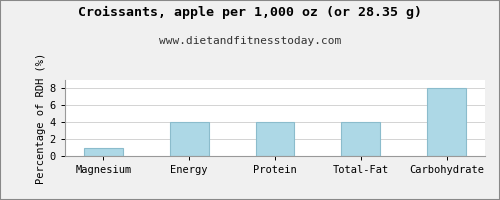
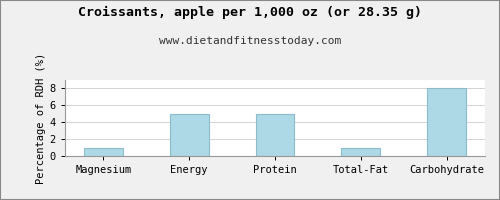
Energy: 4 -> 5
Protein: 4 -> 5
Total-Fat: 4 -> 1
